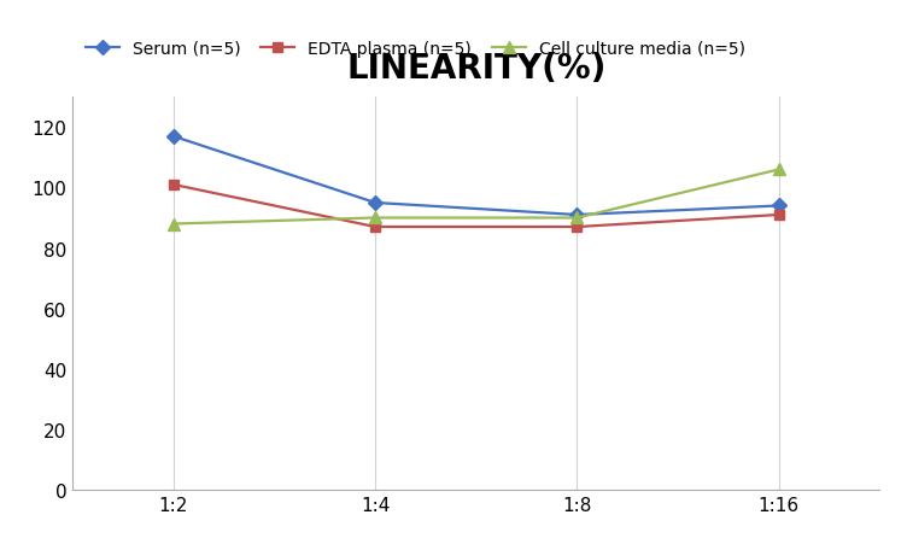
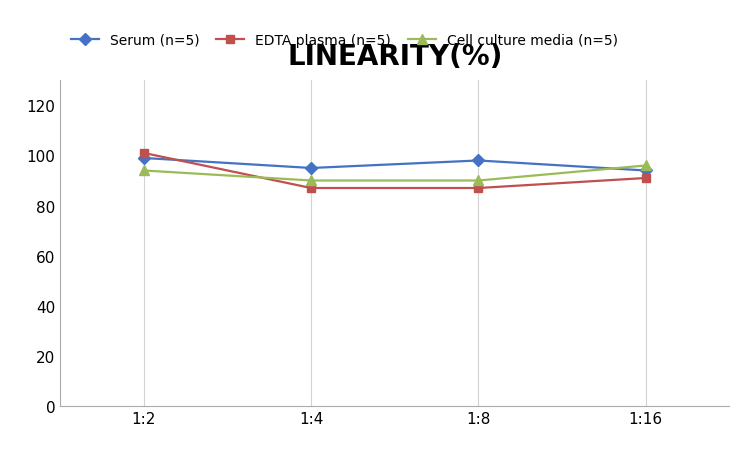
Serum (n=5)/1:2: 117 -> 99
Cell culture media (n=5)/1:2: 88 -> 94
Serum (n=5)/1:8: 91 -> 98
Cell culture media (n=5)/1:16: 106 -> 96
